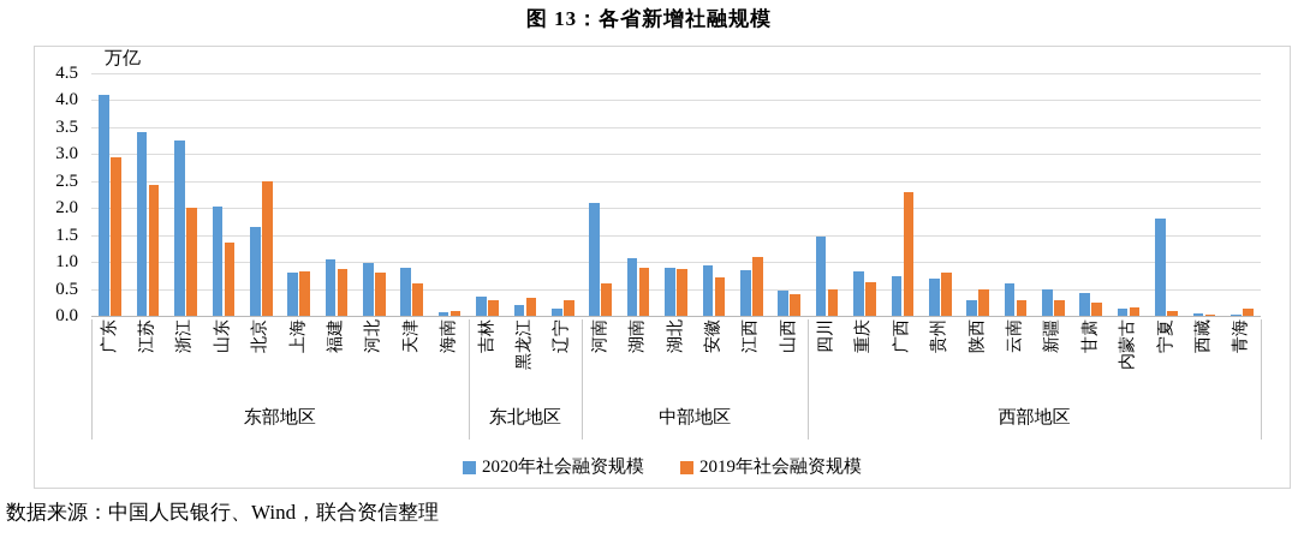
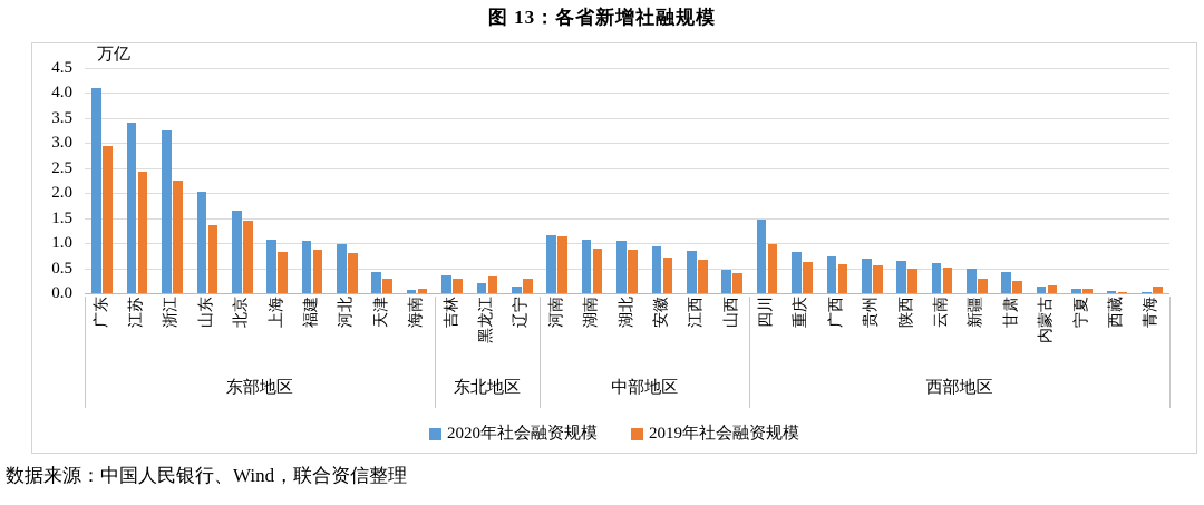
2019年社会融资规模/浙江: 2.0 -> 2.2
2019年社会融资规模/北京: 2.5 -> 1.4
2020年社会融资规模/上海: 0.8 -> 1.1
2020年社会融资规模/天津: 0.9 -> 0.4
2019年社会融资规模/天津: 0.6 -> 0.3
2020年社会融资规模/河南: 2.1 -> 1.2
2019年社会融资规模/河南: 0.6 -> 1.1
2020年社会融资规模/湖北: 0.9 -> 1.0
2019年社会融资规模/江西: 1.1 -> 0.7
2019年社会融资规模/四川: 0.5 -> 1.0
2019年社会融资规模/广西: 2.3 -> 0.6
2019年社会融资规模/贵州: 0.8 -> 0.6
2020年社会融资规模/陕西: 0.3 -> 0.7
2019年社会融资规模/云南: 0.3 -> 0.5
2020年社会融资规模/宁夏: 1.8 -> 0.1
